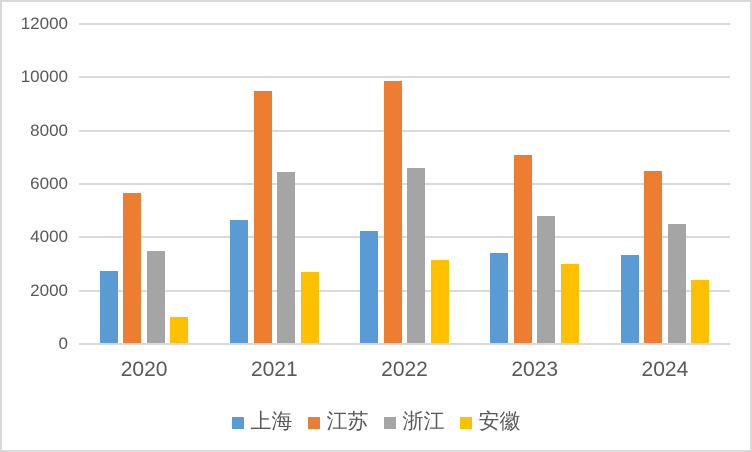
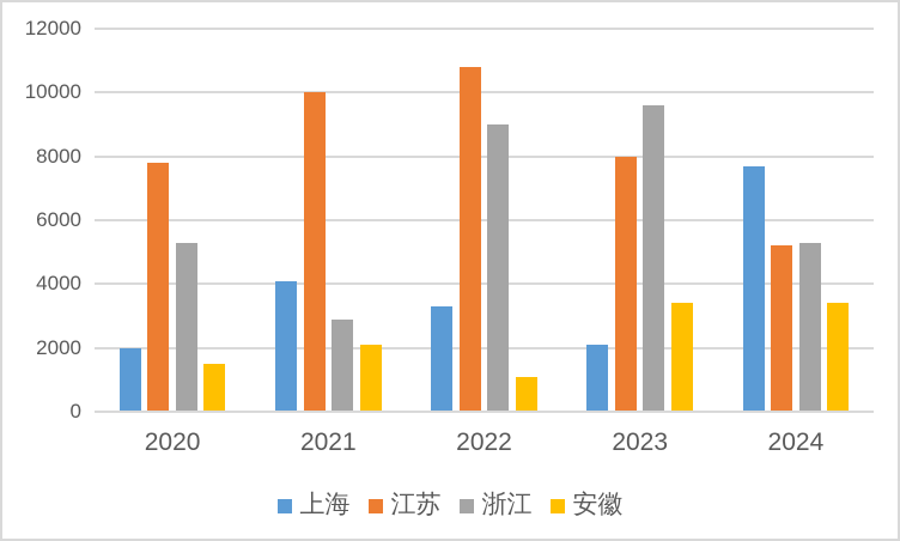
上海/2020: 2800 -> 2000
江苏/2020: 5600 -> 7800
浙江/2020: 3500 -> 5300
安徽/2020: 1000 -> 1500
上海/2021: 4600 -> 4100
江苏/2021: 9500 -> 10000
浙江/2021: 6400 -> 2900
安徽/2021: 2700 -> 2100
上海/2022: 4200 -> 3300
江苏/2022: 9800 -> 10800
浙江/2022: 6600 -> 9000
安徽/2022: 3200 -> 1100
上海/2023: 3400 -> 2100
江苏/2023: 7100 -> 8000
浙江/2023: 4800 -> 9600
安徽/2023: 3000 -> 3400
上海/2024: 3400 -> 7700
江苏/2024: 6500 -> 5200
浙江/2024: 4500 -> 5300
安徽/2024: 2400 -> 3400
